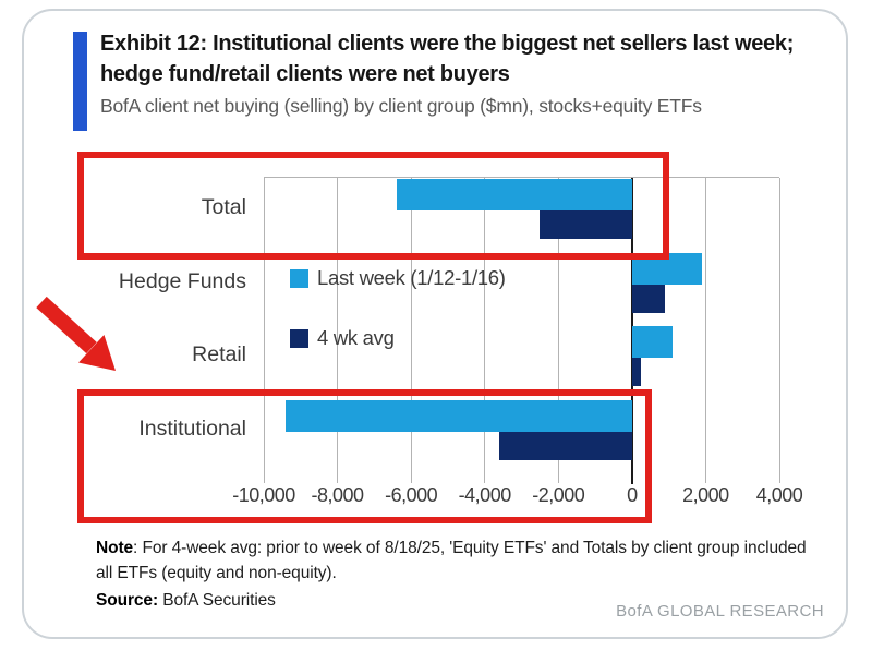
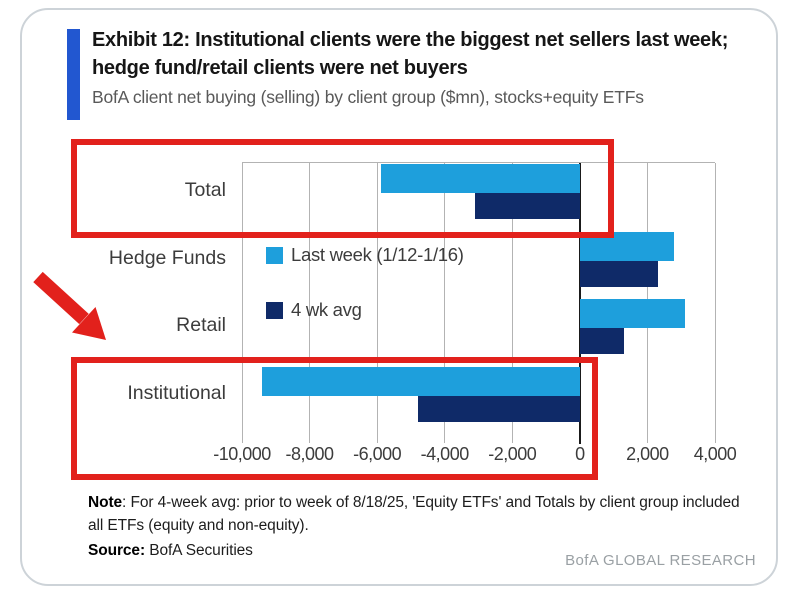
Last week (1/12-1/16)/Total: -6400 -> -5900
4 wk avg/Total: -2500 -> -3100
Last week (1/12-1/16)/Hedge Funds: 1900 -> 2800
4 wk avg/Hedge Funds: 900 -> 2300
Last week (1/12-1/16)/Retail: 1100 -> 3100
4 wk avg/Retail: 200 -> 1300
4 wk avg/Institutional: -3600 -> -4800
